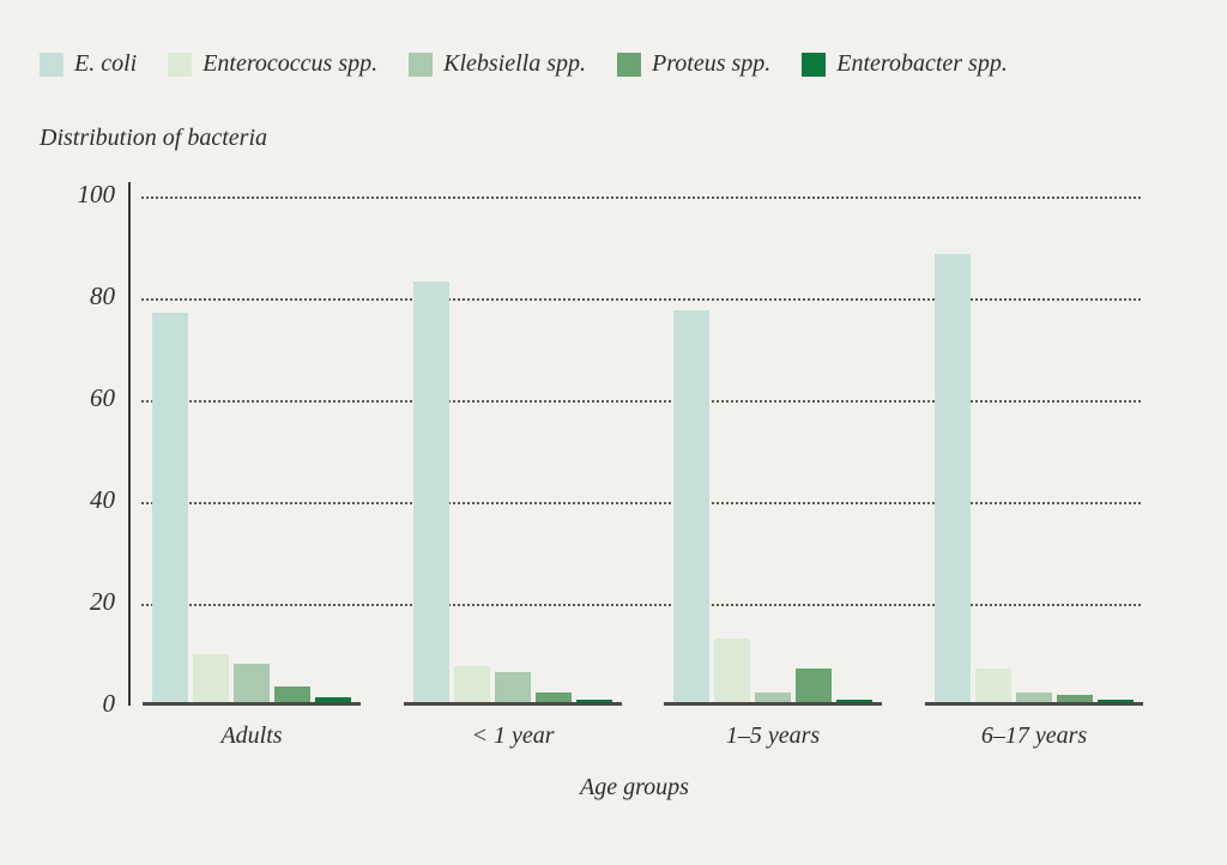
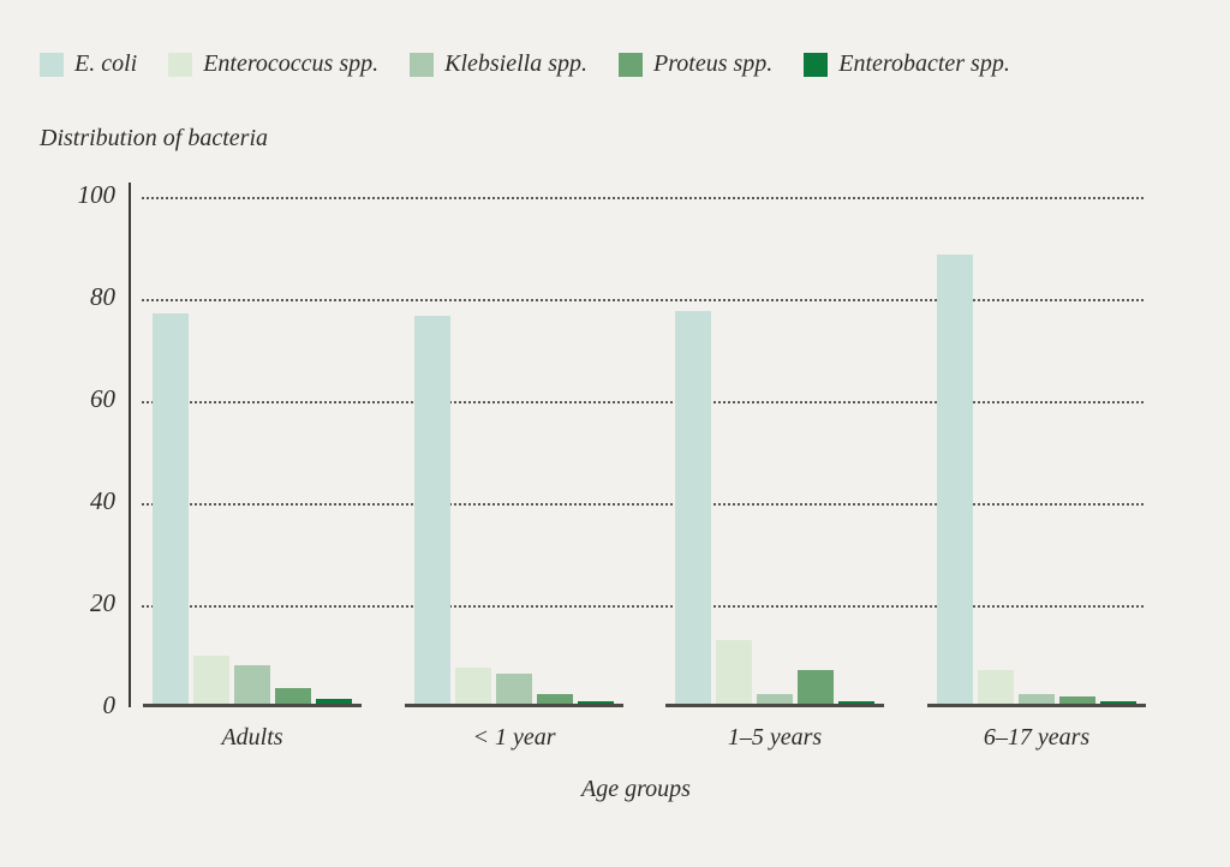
E. coli/< 1 year: 82 -> 76
